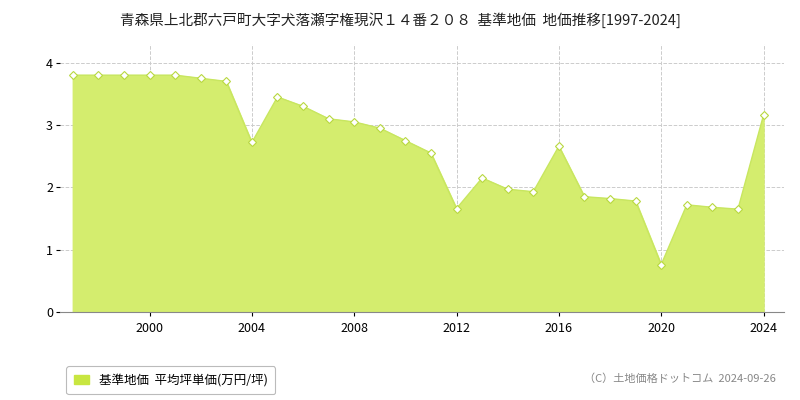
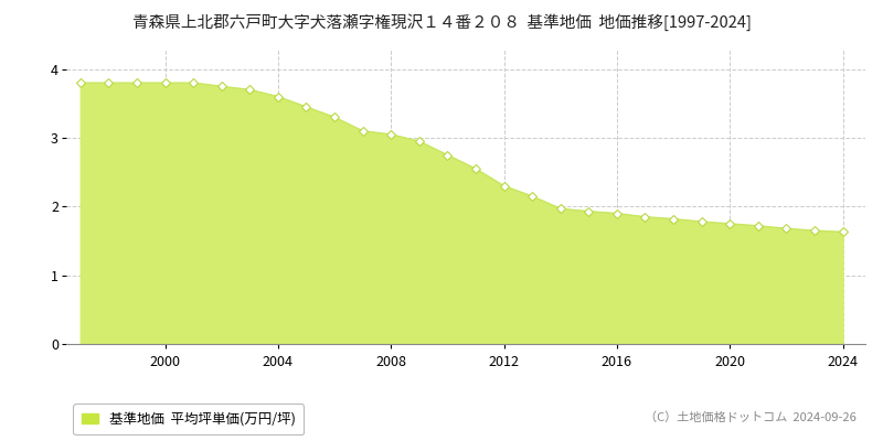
2004: 2.72 -> 3.60
2012: 1.66 -> 2.30
2016: 2.66 -> 1.90
2020: 0.76 -> 1.75
2024: 3.16 -> 1.63
